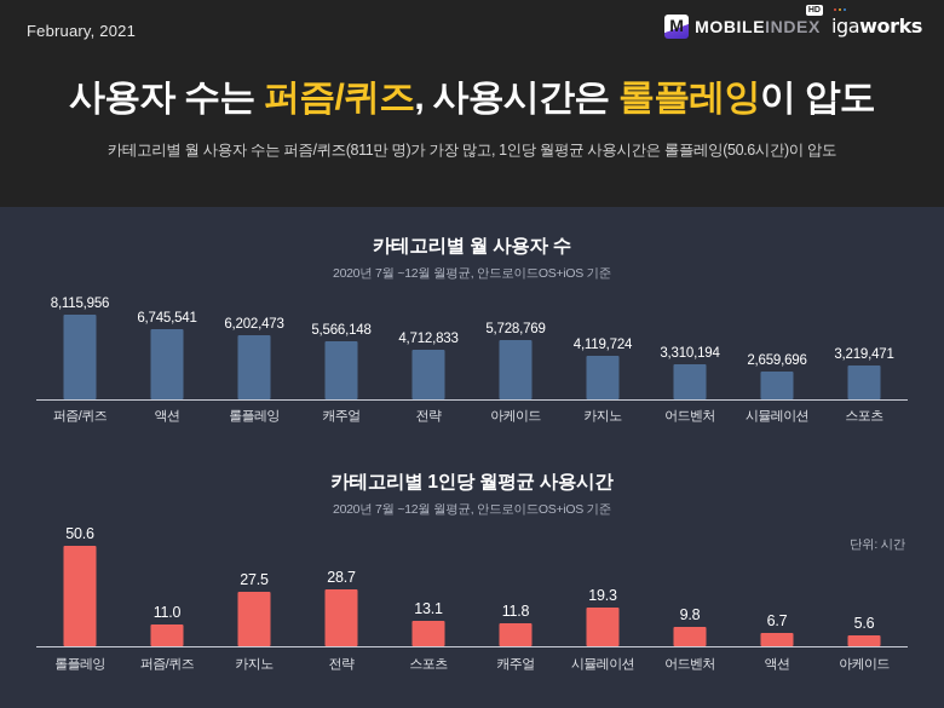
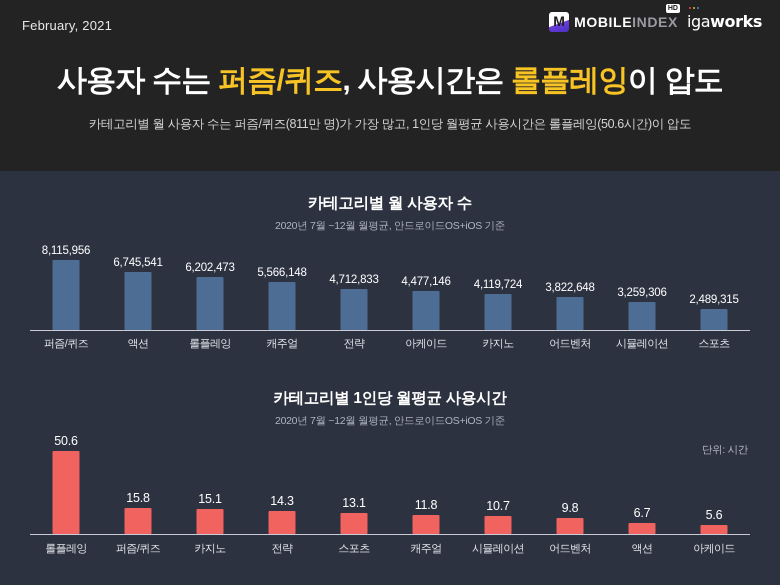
카테고리별 월 사용자 수/아케이드: 5,728,769 -> 4,477,146
카테고리별 월 사용자 수/어드벤처: 3,310,194 -> 3,822,648
카테고리별 월 사용자 수/시뮬레이션: 2,659,696 -> 3,259,306
카테고리별 월 사용자 수/스포츠: 3,219,471 -> 2,489,315
카테고리별 1인당 월평균 사용시간/퍼즘/퀴즈: 11.0 -> 15.8
카테고리별 1인당 월평균 사용시간/카지노: 27.5 -> 15.1
카테고리별 1인당 월평균 사용시간/전략: 28.7 -> 14.3
카테고리별 1인당 월평균 사용시간/시뮬레이션: 19.3 -> 10.7
